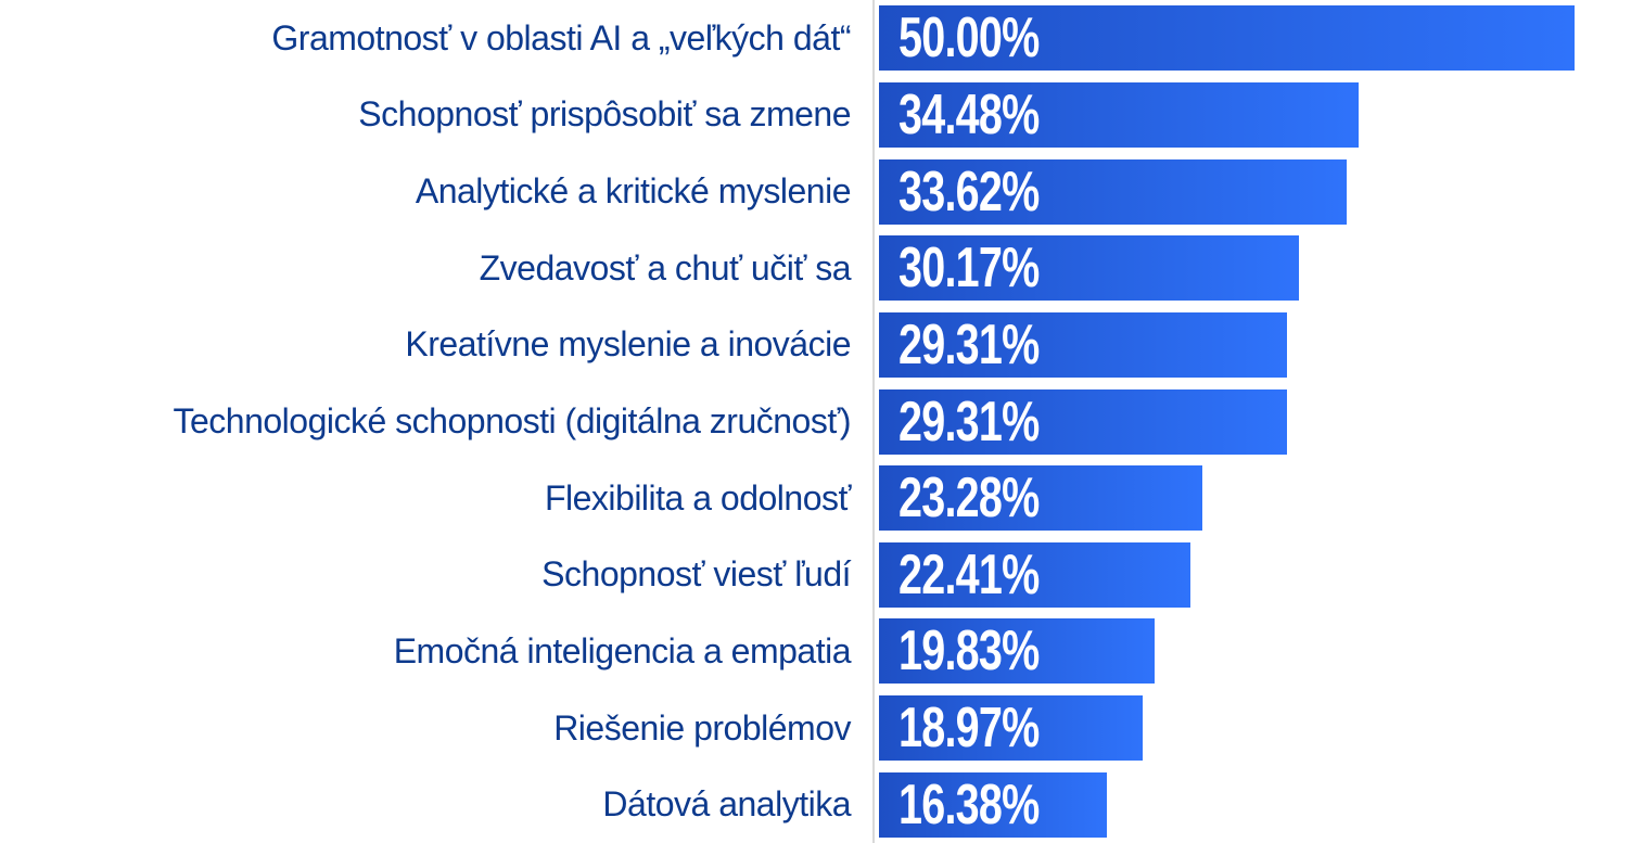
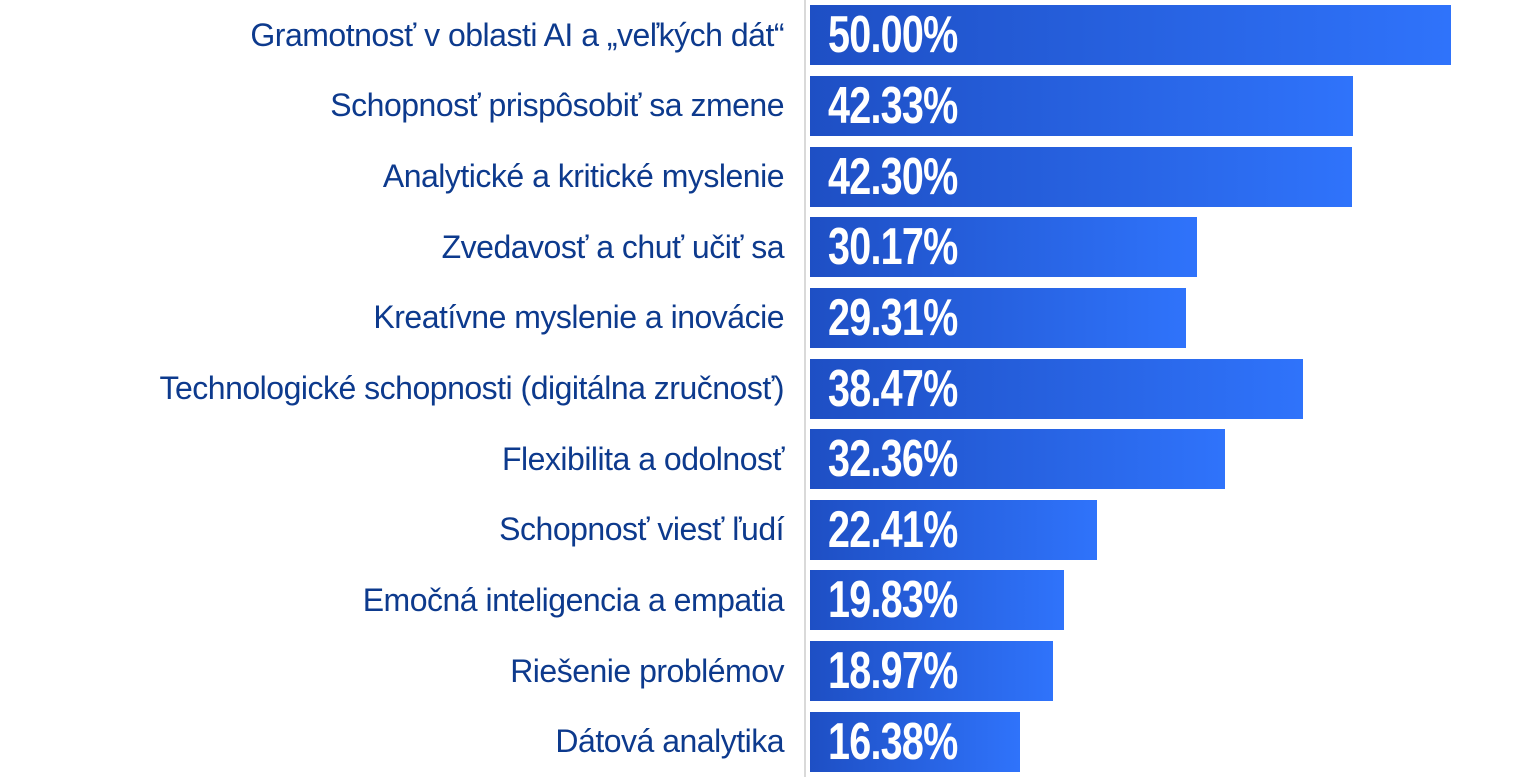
Schopnosť prispôsobiť sa zmene: 34.48% -> 42.33%
Analytické a kritické myslenie: 33.62% -> 42.30%
Technologické schopnosti (digitálna zručnosť): 29.31% -> 38.47%
Flexibilita a odolnosť: 23.28% -> 32.36%
